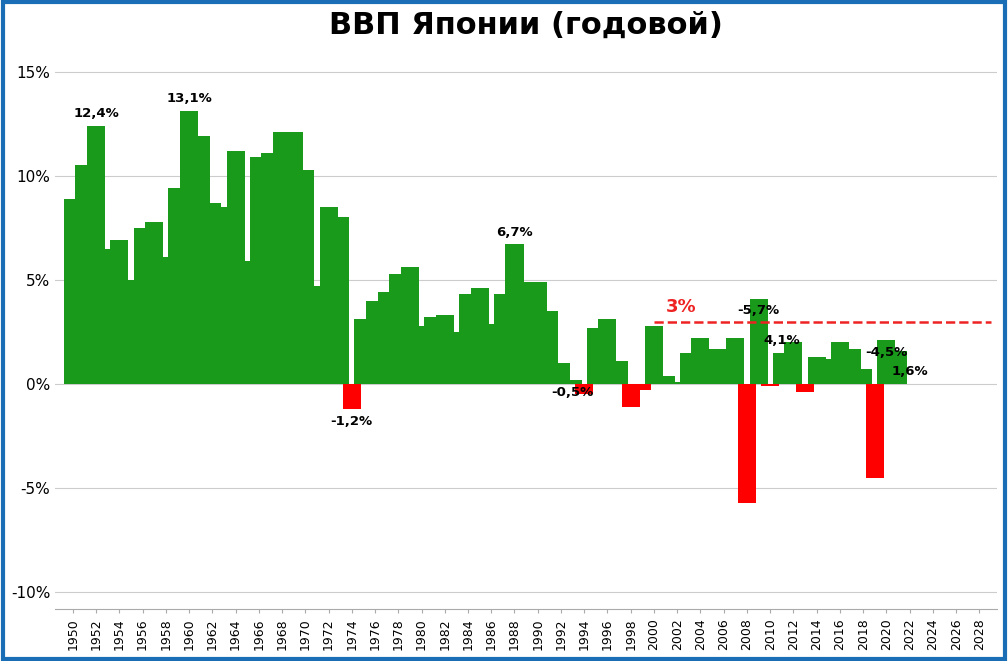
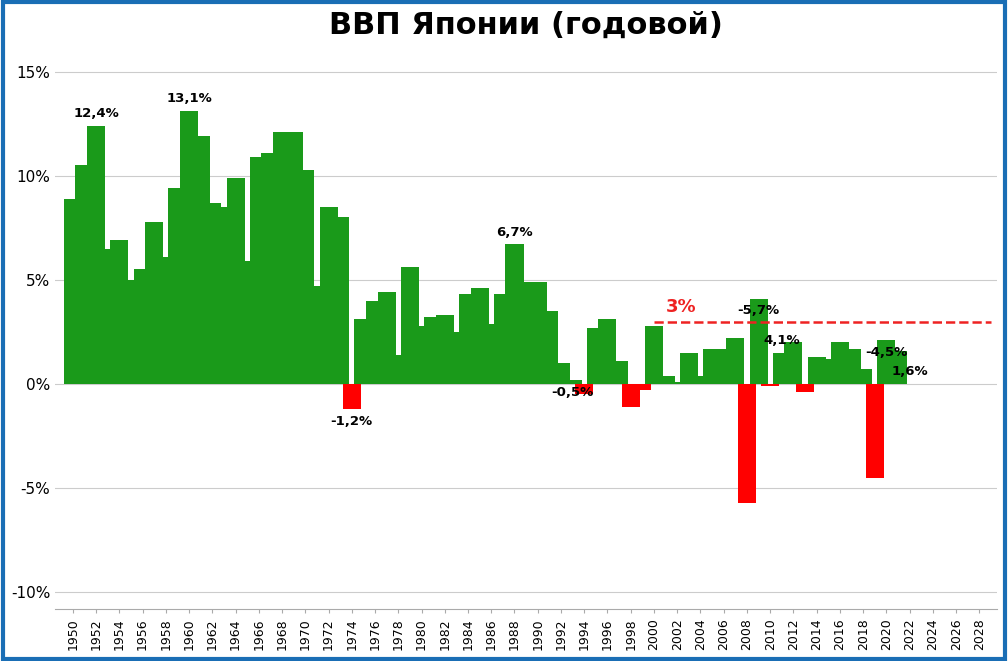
1956: 7.5% -> 5.5%
1964: 11.2% -> 9.9%
1978: 5.3% -> 1.4%
2004: 2.2% -> 0.4%
